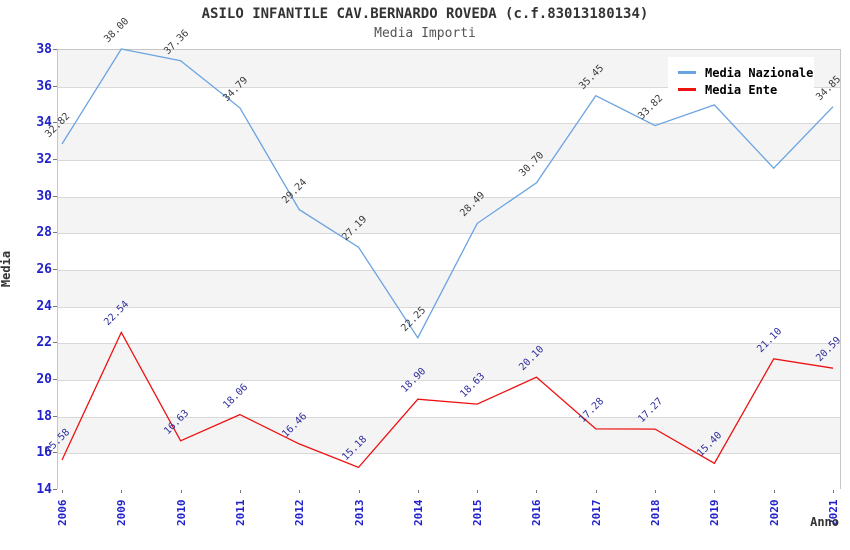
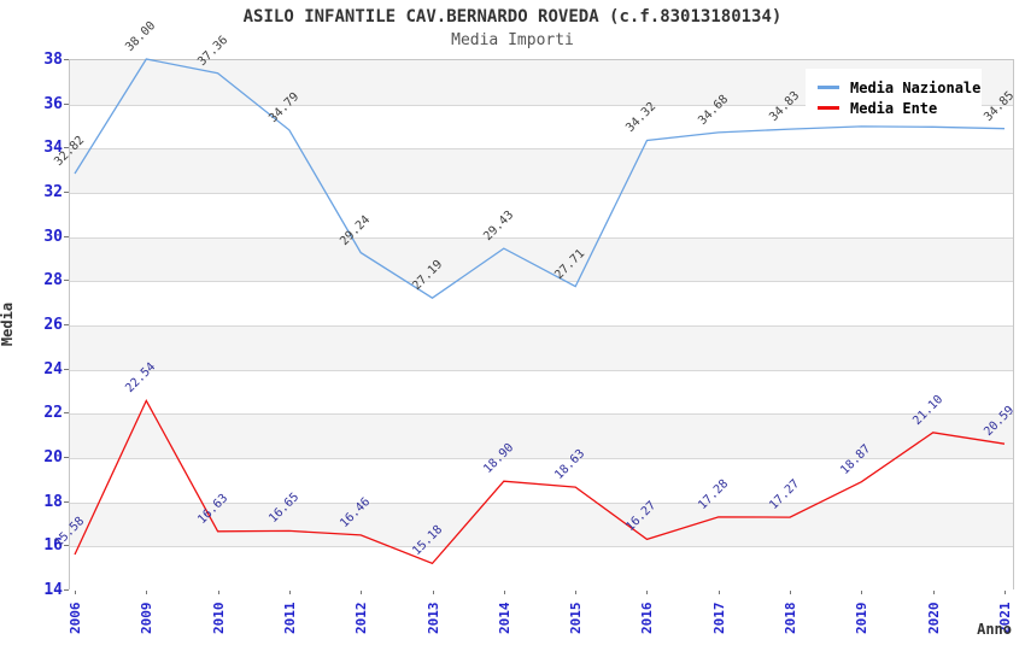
Media Ente/2011: 18.06 -> 16.65
Media Nazionale/2014: 22.25 -> 29.43
Media Nazionale/2015: 28.49 -> 27.71
Media Nazionale/2016: 30.70 -> 34.32
Media Ente/2016: 20.10 -> 16.27
Media Nazionale/2017: 35.45 -> 34.68
Media Nazionale/2018: 33.82 -> 34.83
Media Ente/2019: 15.40 -> 18.87
Media Nazionale/2020: 31.5 -> 34.9
